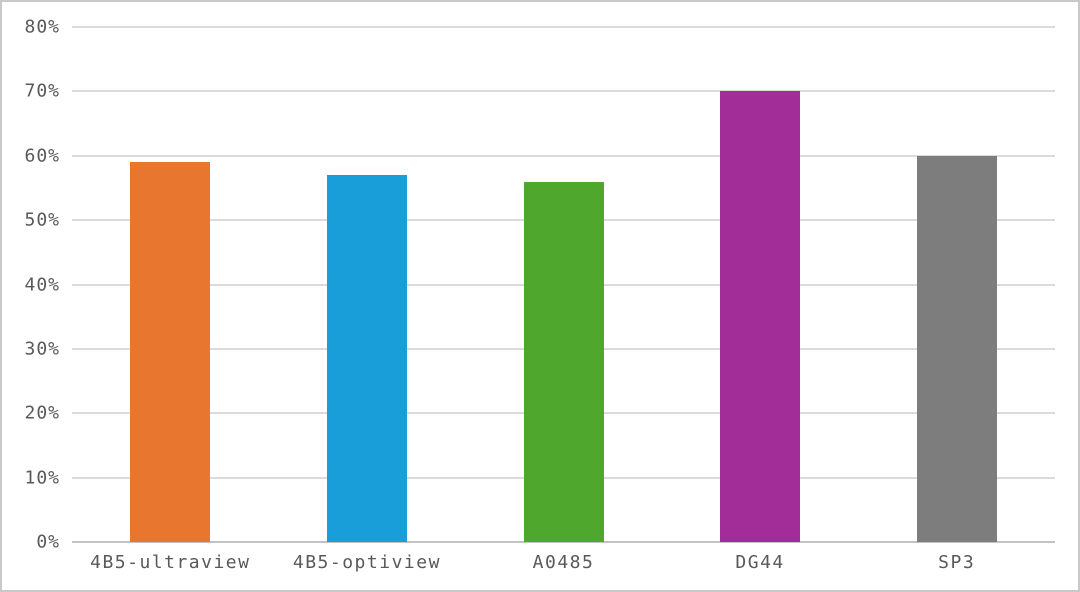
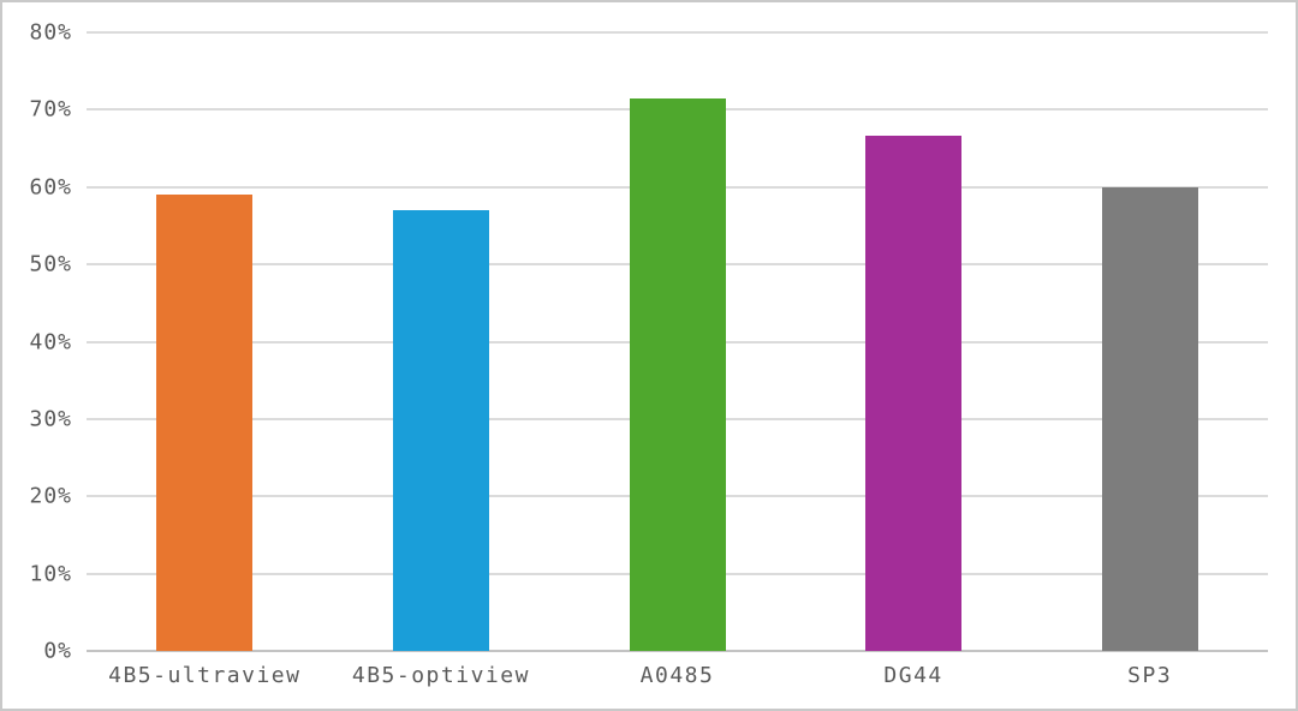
A0485: 56% -> 72%
DG44: 70% -> 67%
